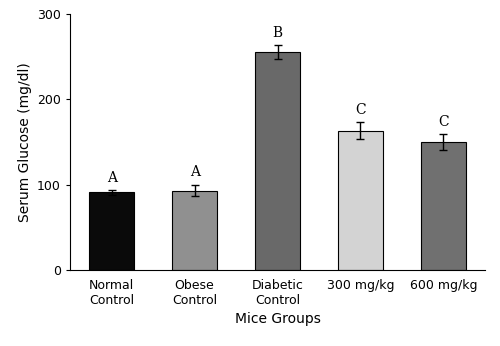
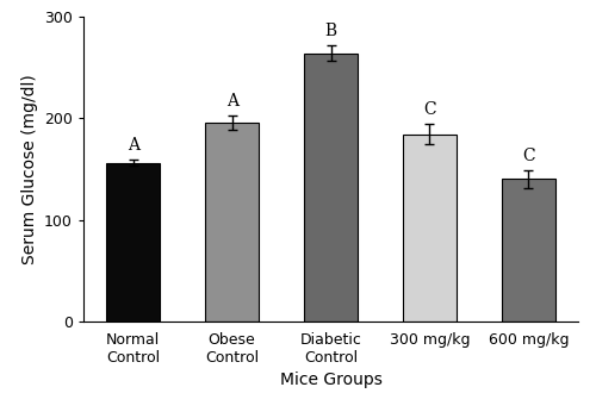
Normal Control: 91 -> 156
Obese Control: 93 -> 196
Diabetic Control: 255 -> 264
300 mg/kg: 163 -> 184
600 mg/kg: 150 -> 140
